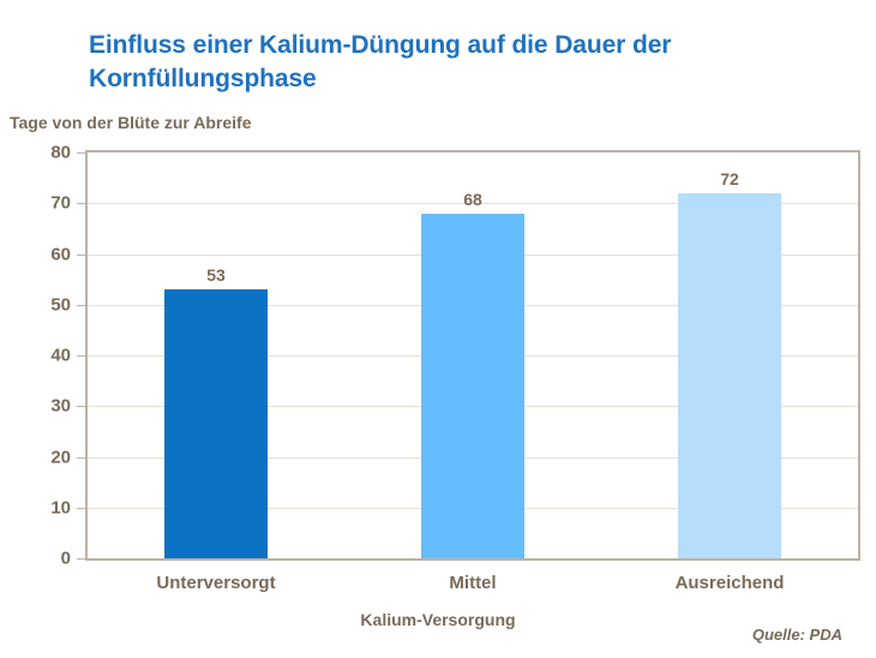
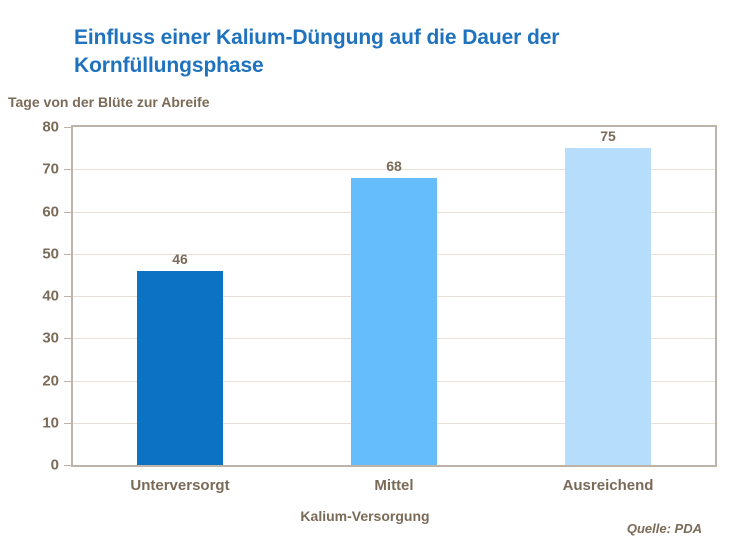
Unterversorgt: 53 -> 46
Ausreichend: 72 -> 75
